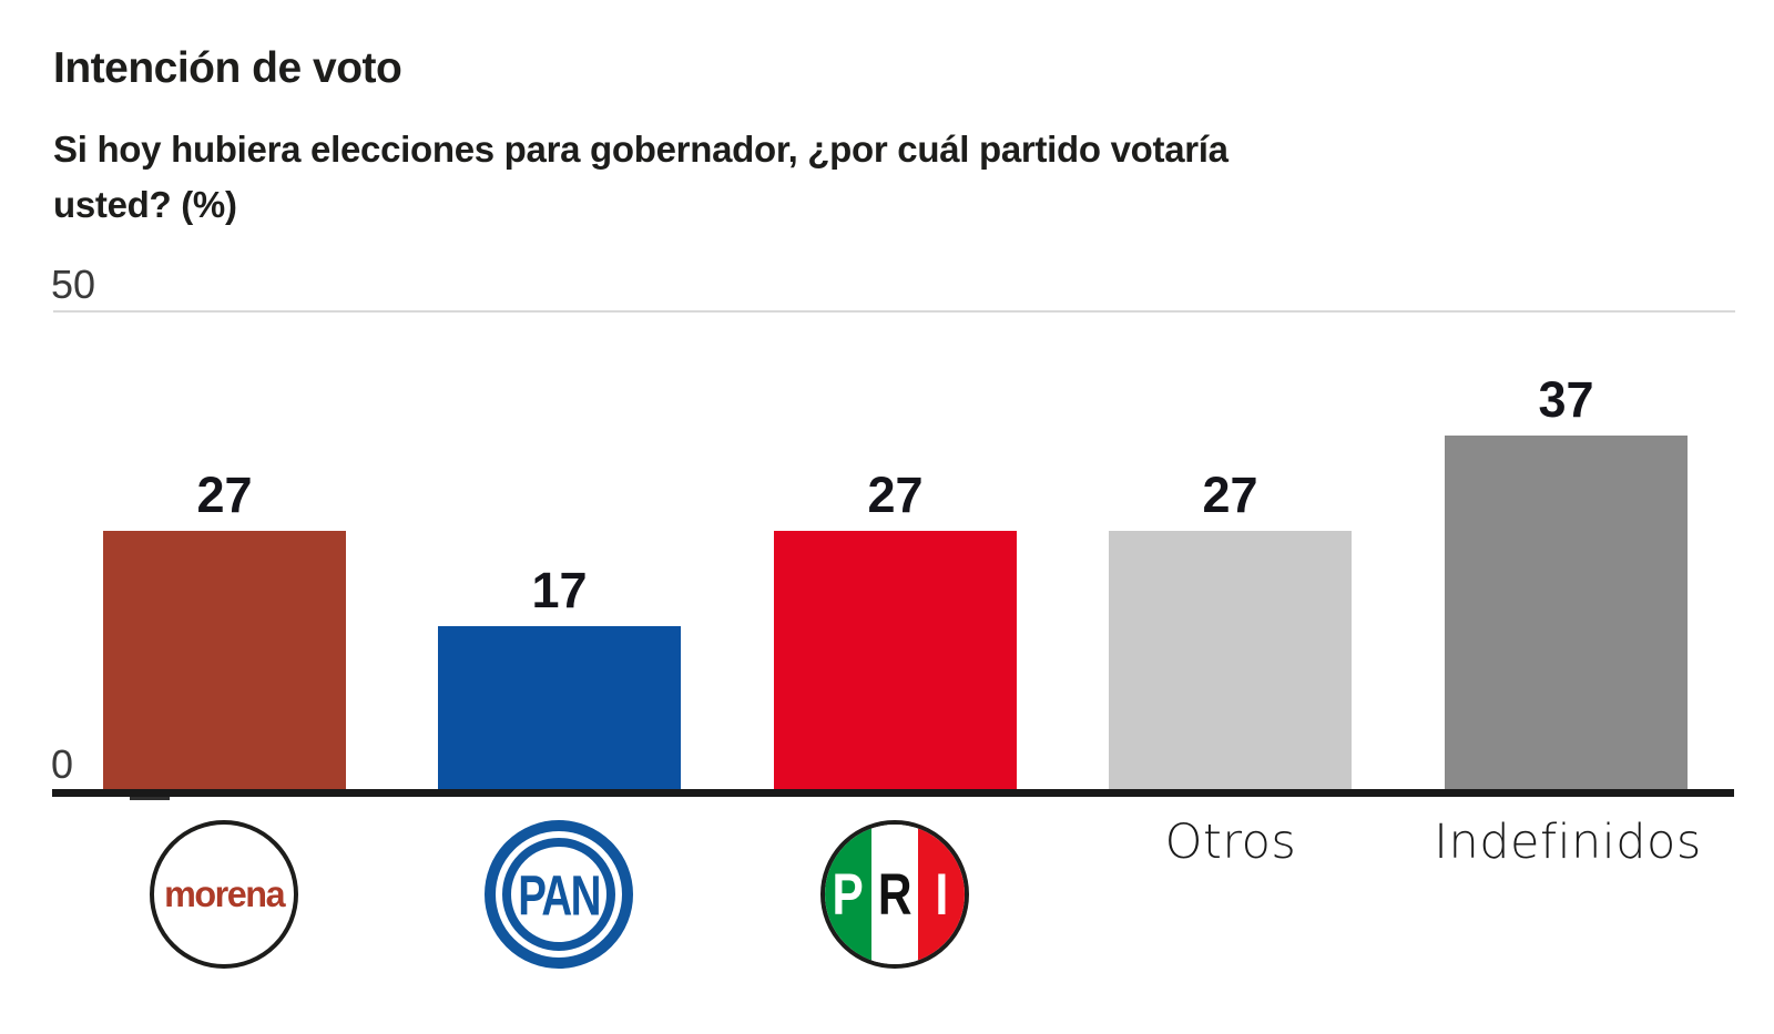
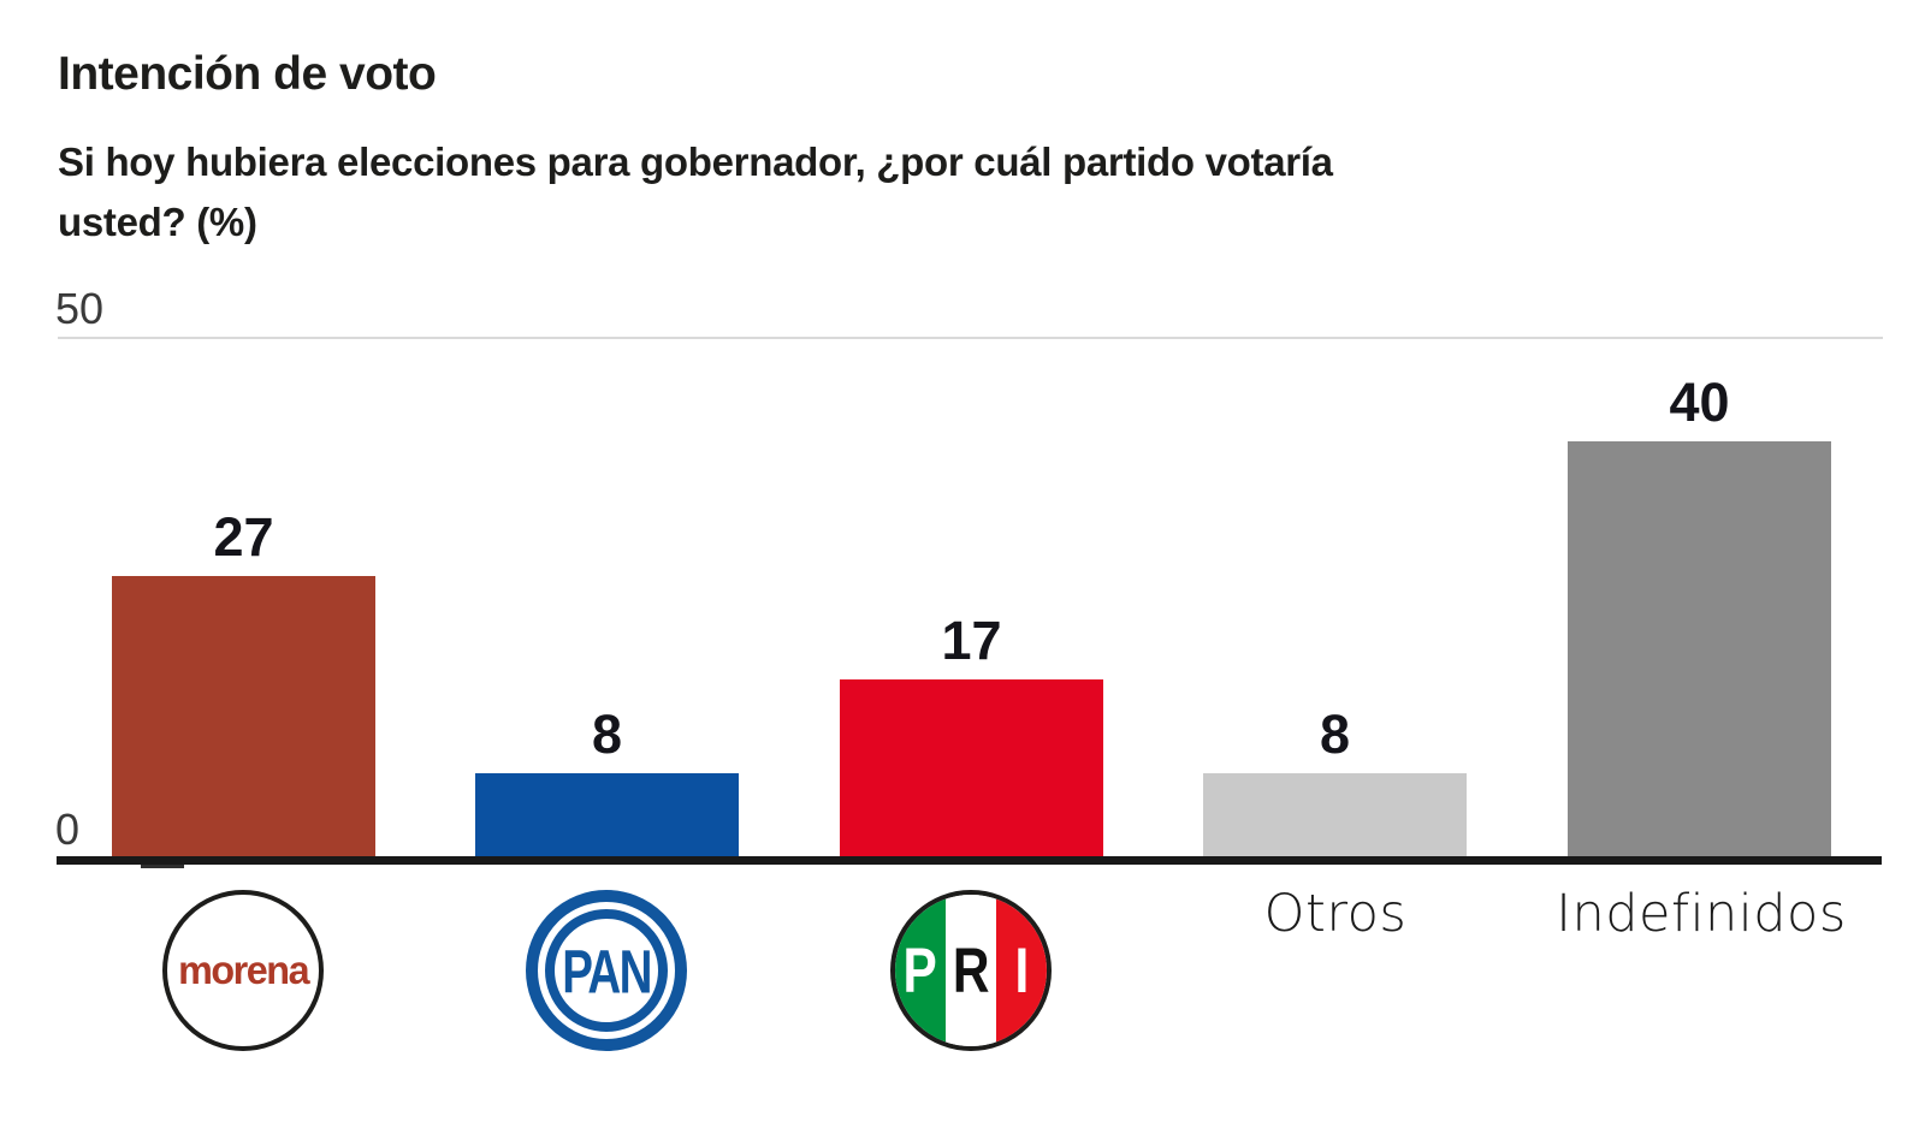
PAN: 17 -> 8
PRI: 27 -> 17
Otros: 27 -> 8
Indefinidos: 37 -> 40
